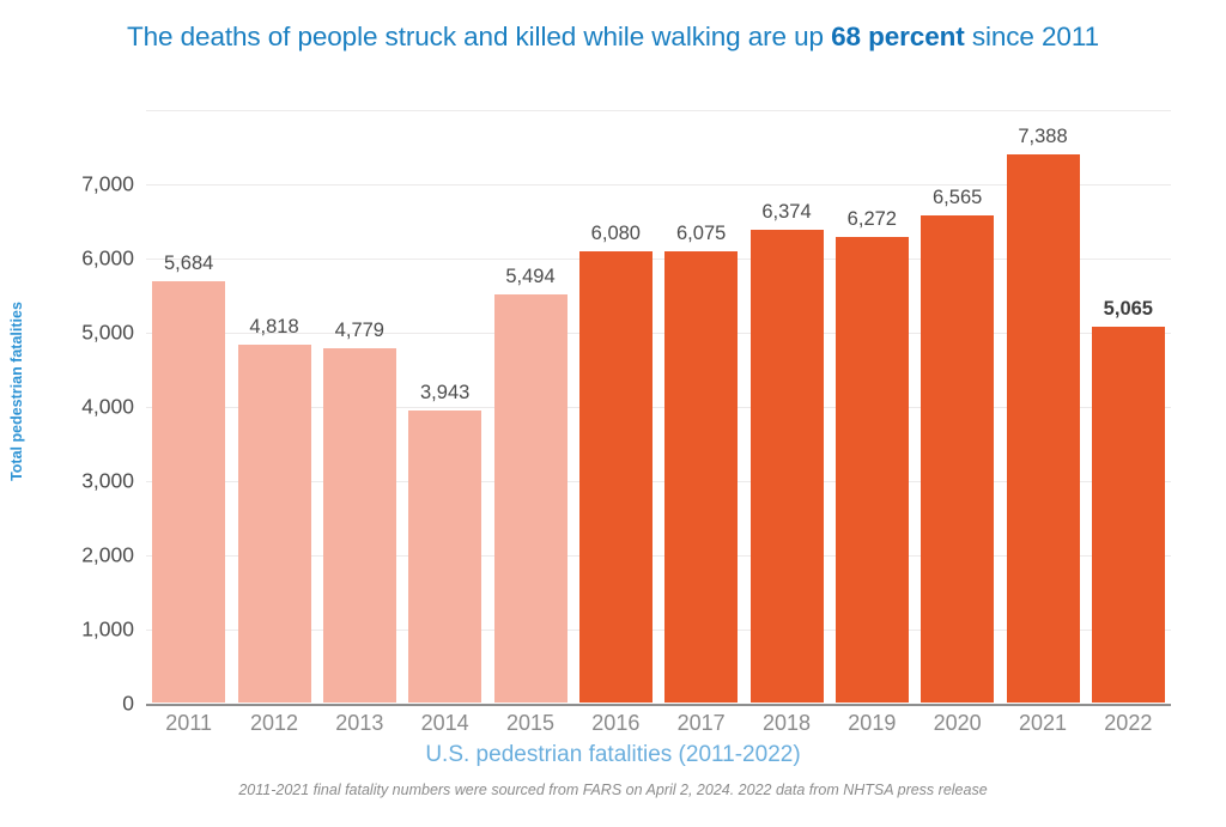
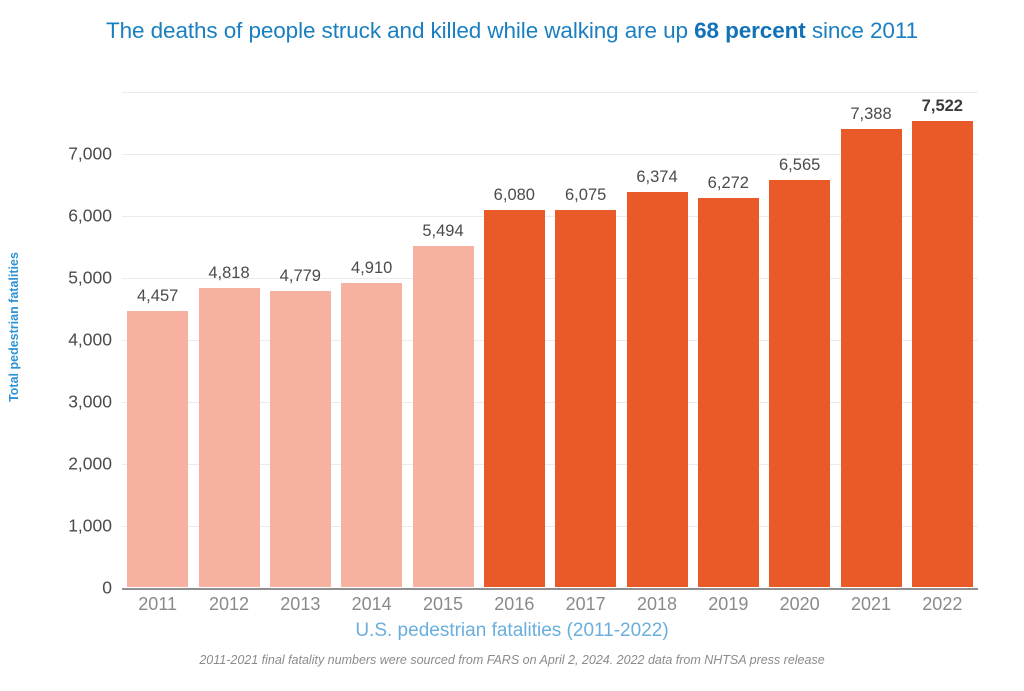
2011: 5,684 -> 4,457
2014: 3,943 -> 4,910
2022: 5,065 -> 7,522
